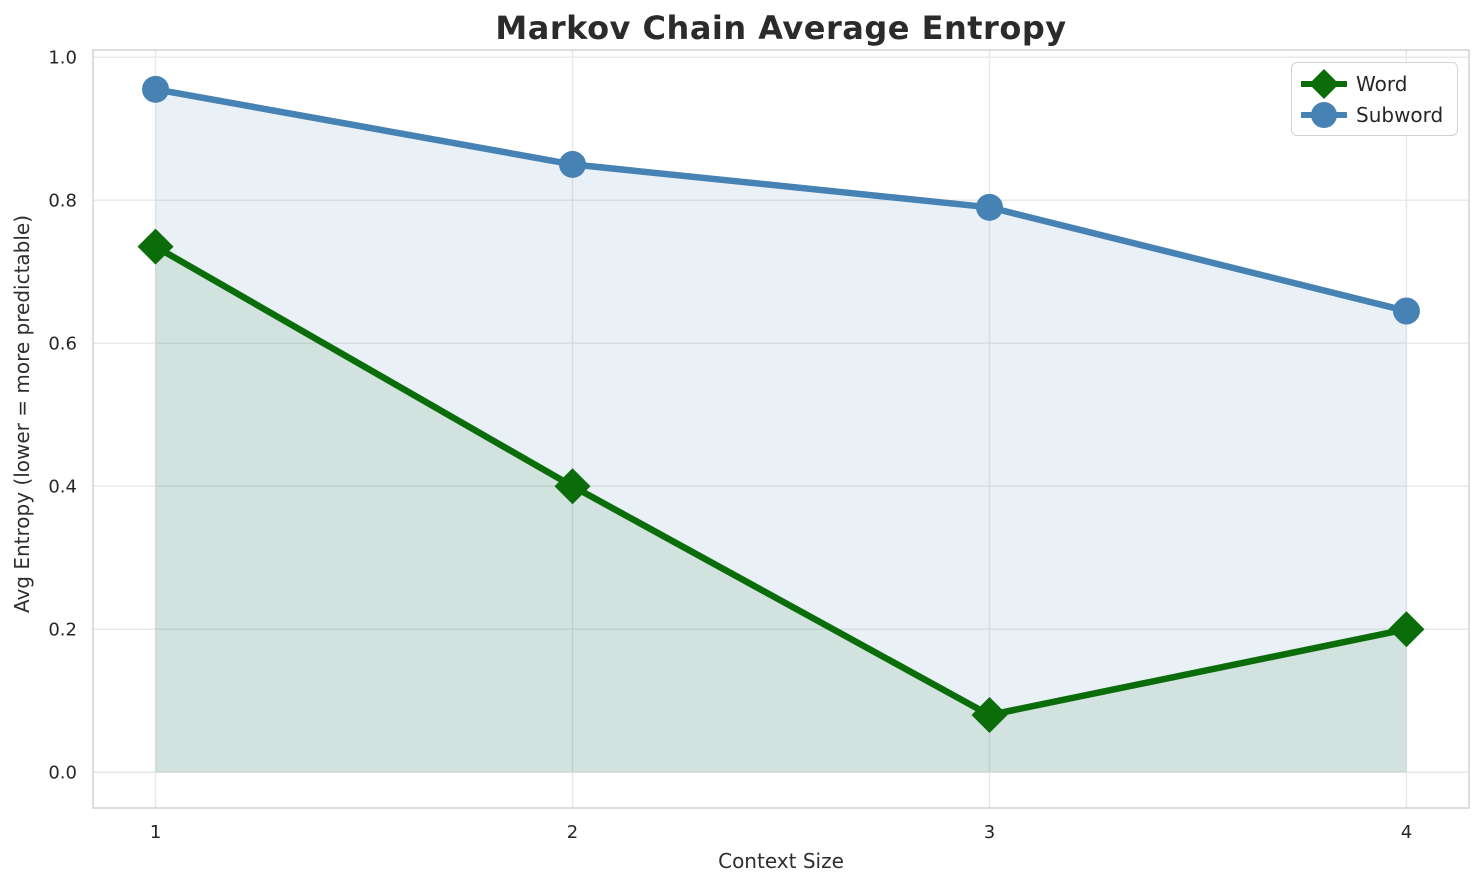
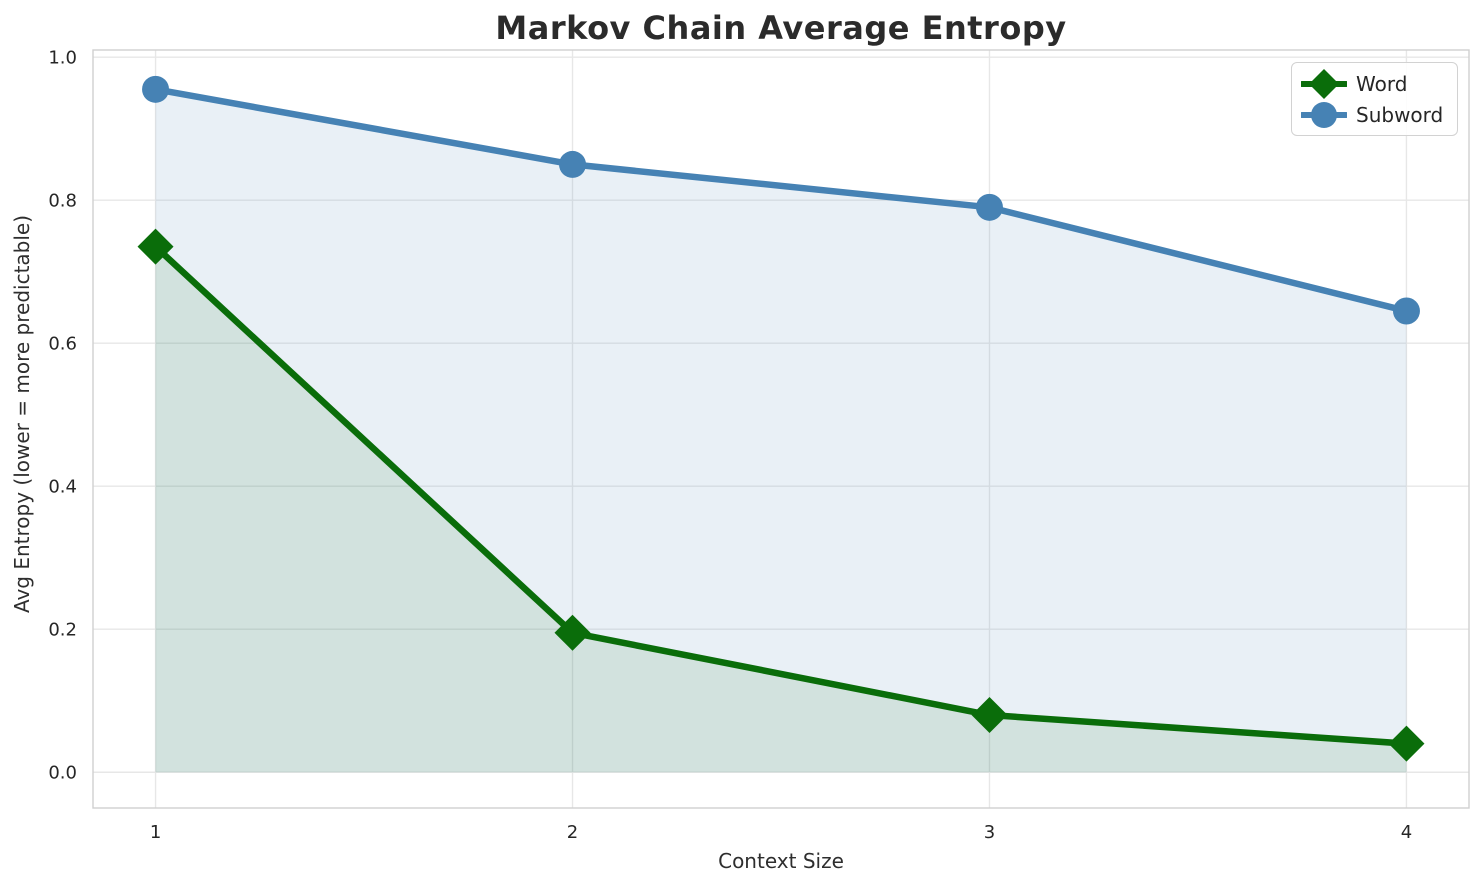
Word/2: 0.40 -> 0.20
Word/4: 0.20 -> 0.04
